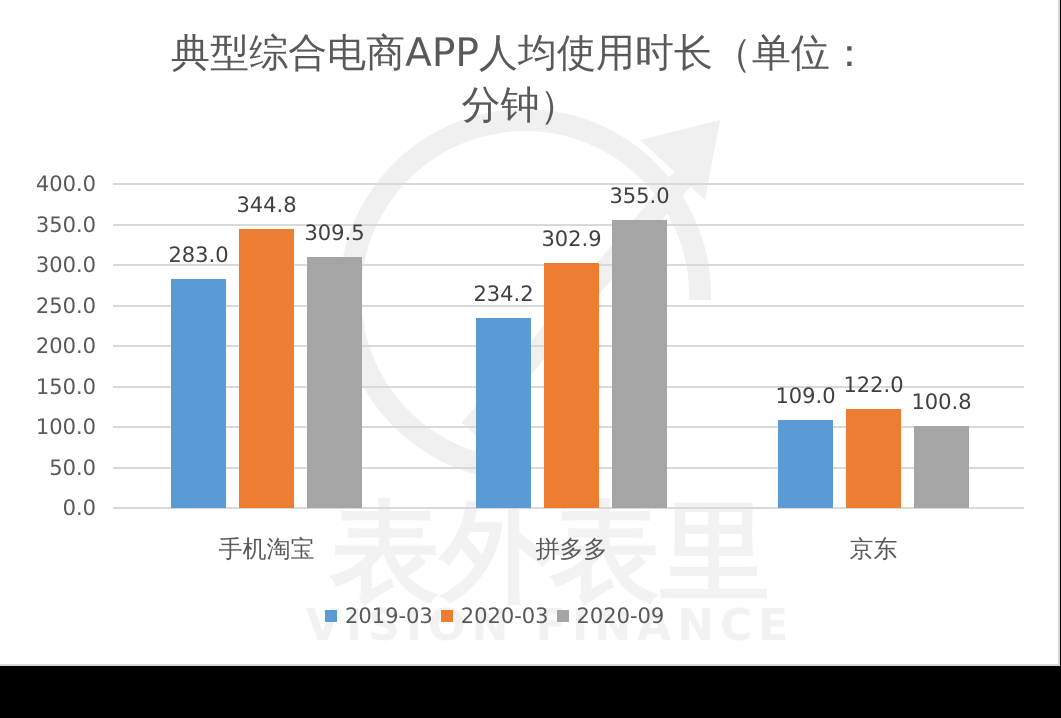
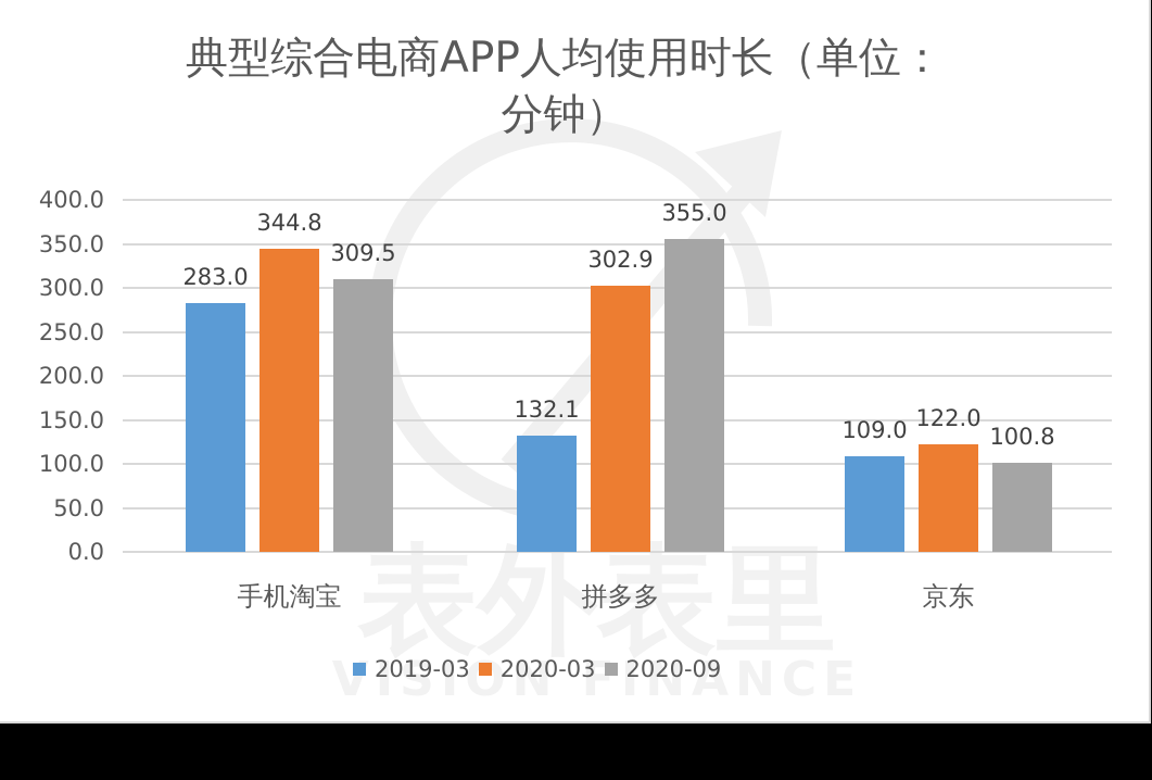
2019-03/拼多多: 234.2 -> 132.1
